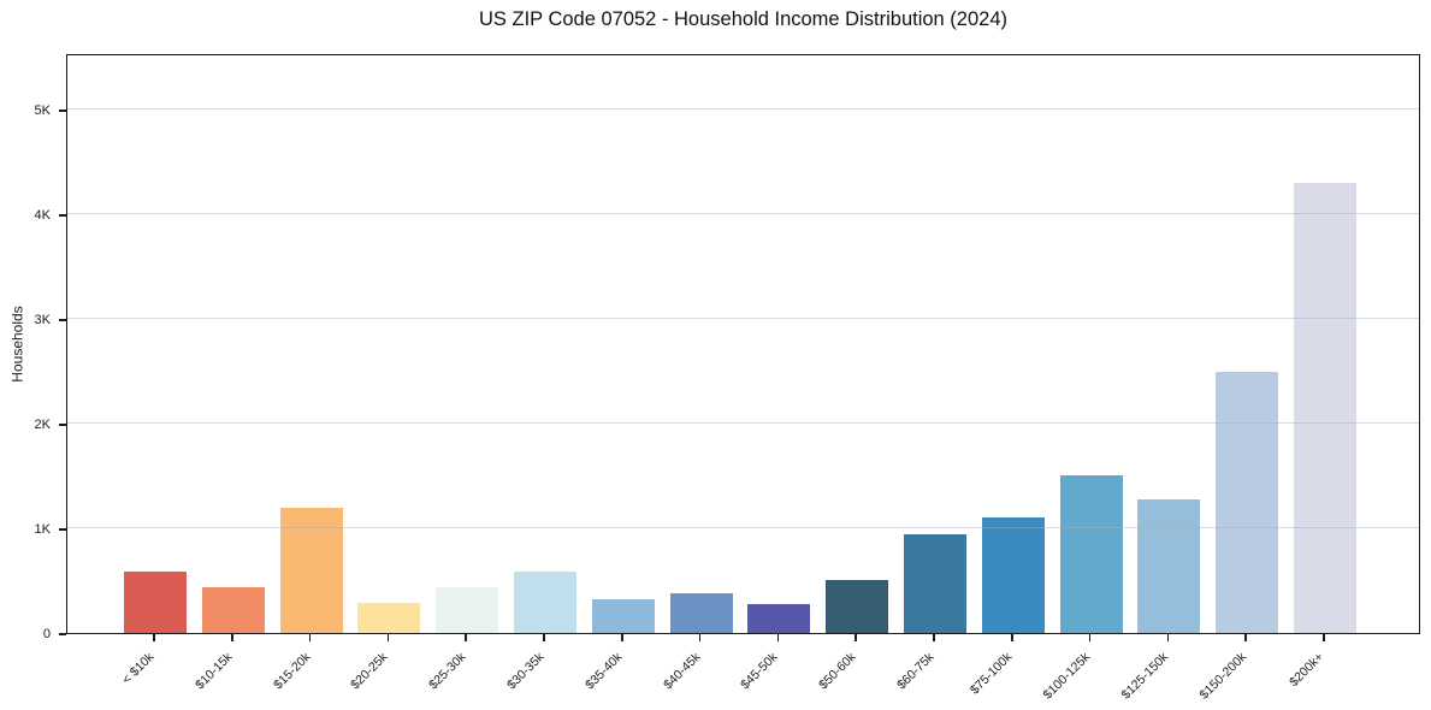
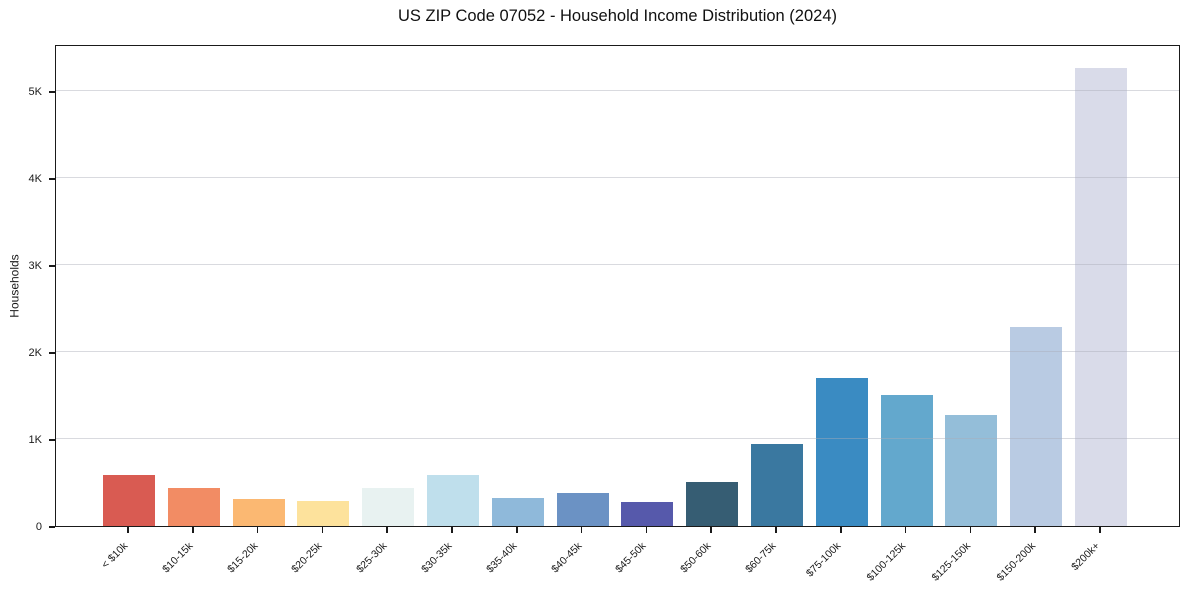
$15-20k: 1.2K -> 0.3K
$75-100k: 1.1K -> 1.7K
$150-200k: 2.5K -> 2.3K
$200k+: 4.3K -> 5.3K
